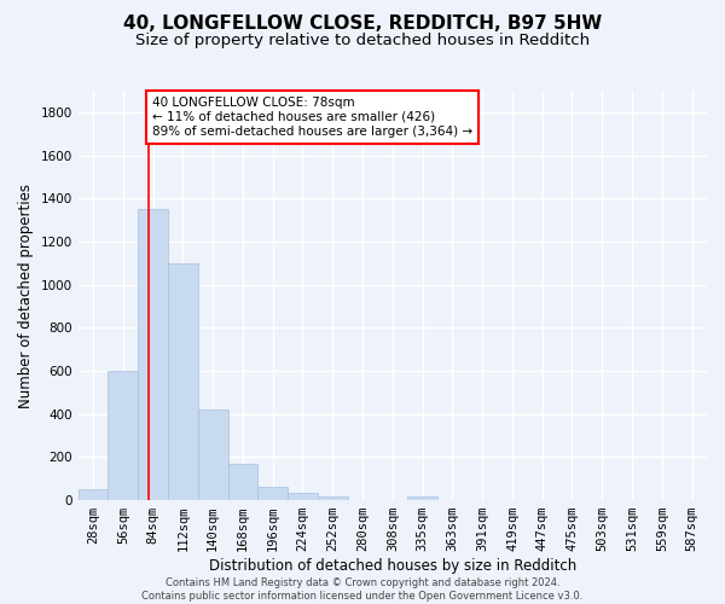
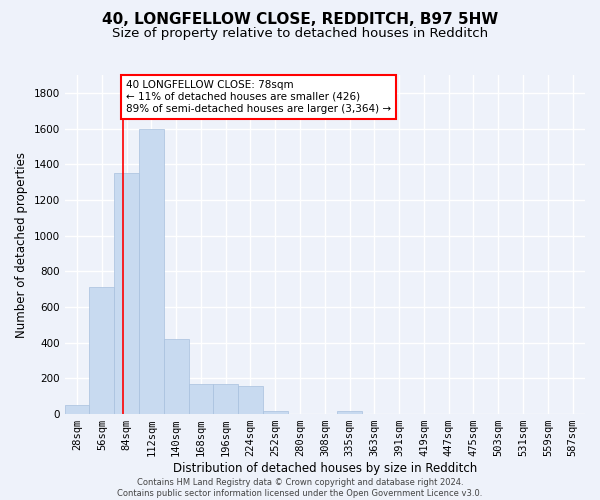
56sqm: 600 -> 710
112sqm: 1100 -> 1600
196sqm: 60 -> 170
224sqm: 40 -> 160
